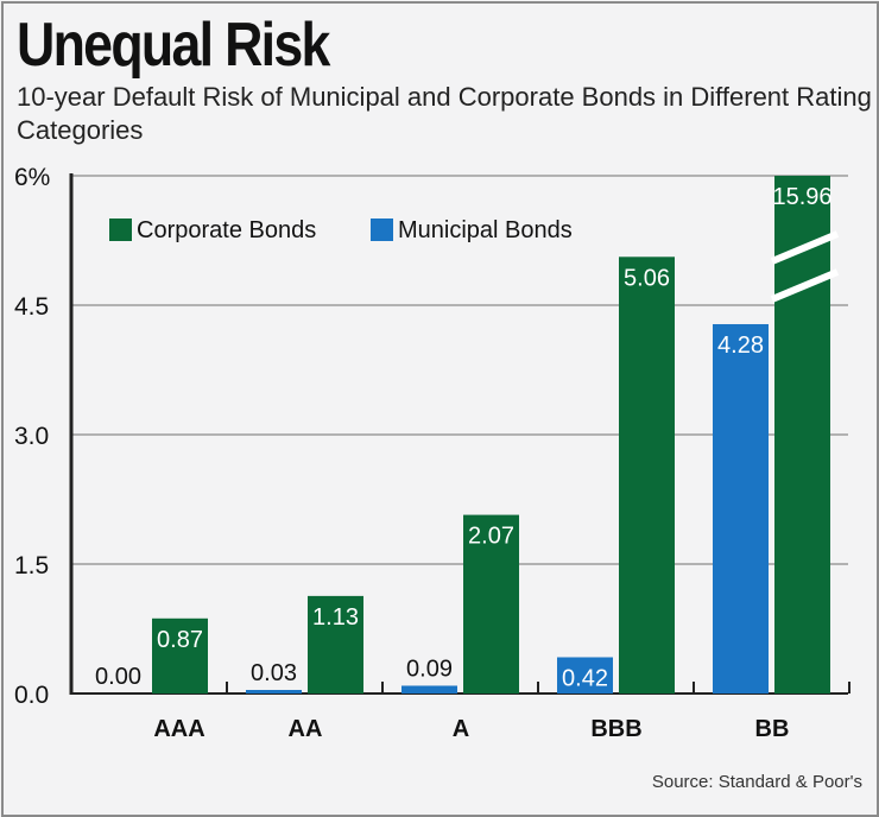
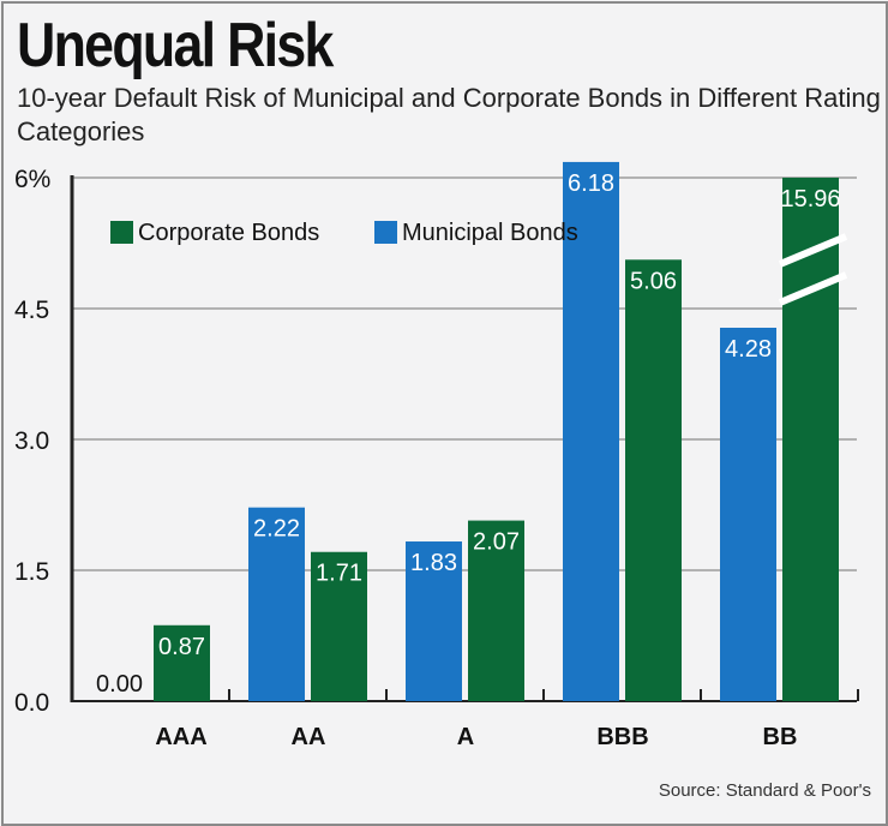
Municipal Bonds/AA: 0.03 -> 2.22
Corporate Bonds/AA: 1.13 -> 1.71
Municipal Bonds/A: 0.09 -> 1.83
Municipal Bonds/BBB: 0.42 -> 6.18
